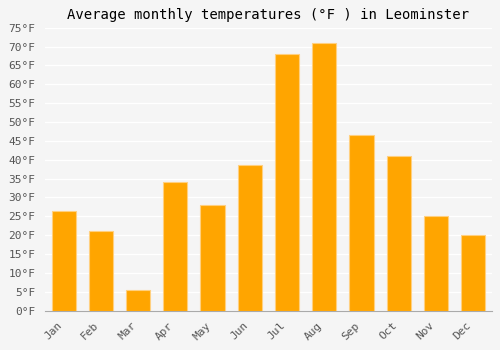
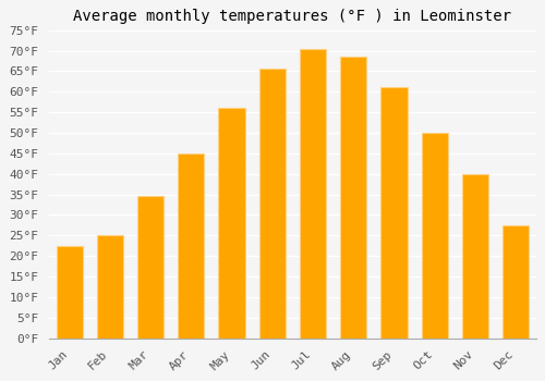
Jan: 26.5°F -> 22.5°F
Feb: 21.0°F -> 25.0°F
Mar: 5.5°F -> 34.5°F
Apr: 34.0°F -> 45.0°F
May: 28.0°F -> 56.0°F
Jun: 38.5°F -> 65.5°F
Jul: 68.0°F -> 70.5°F
Aug: 71.0°F -> 68.5°F
Sep: 46.5°F -> 61.0°F
Oct: 41.0°F -> 50.0°F
Nov: 25.0°F -> 40.0°F
Dec: 20.0°F -> 27.5°F
